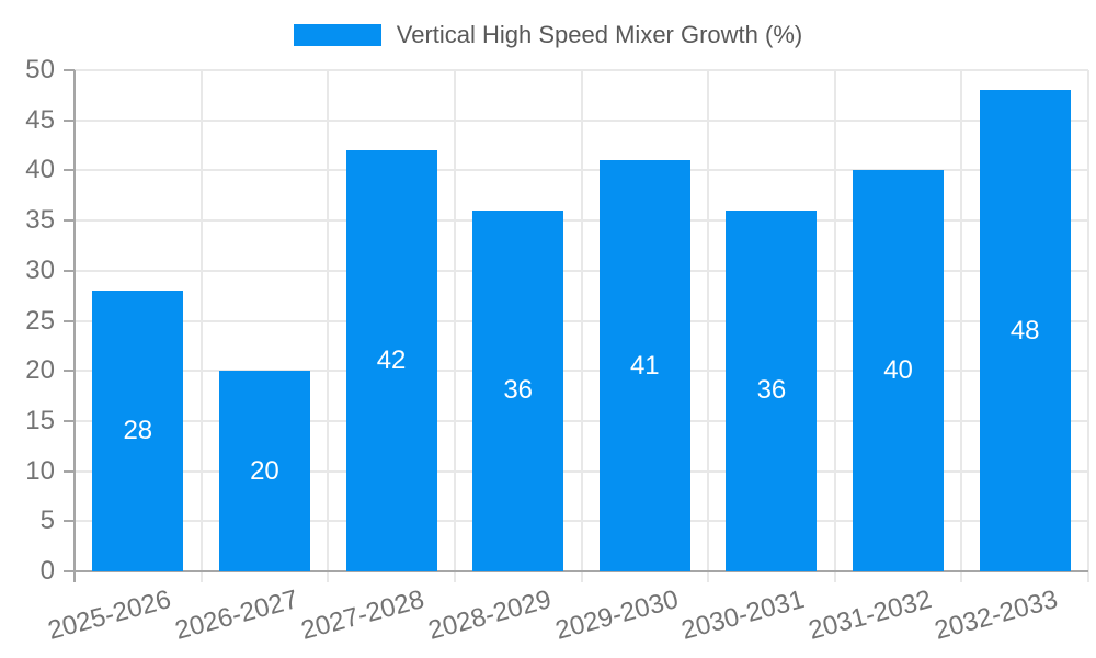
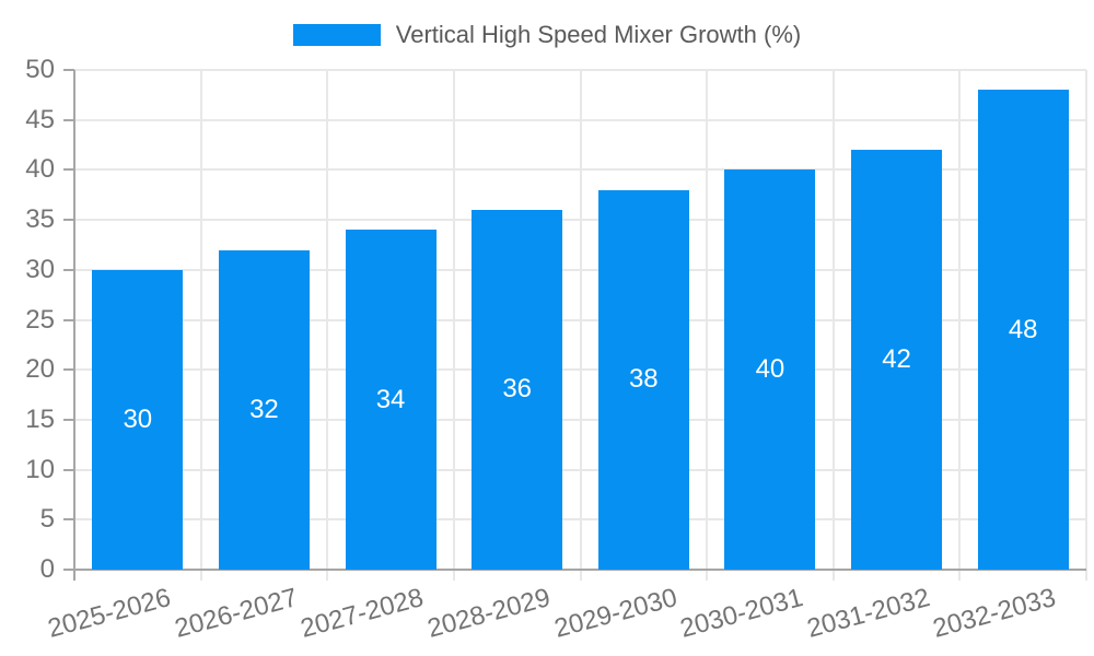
2025-2026: 28 -> 30
2026-2027: 20 -> 32
2027-2028: 42 -> 34
2029-2030: 41 -> 38
2030-2031: 36 -> 40
2031-2032: 40 -> 42
